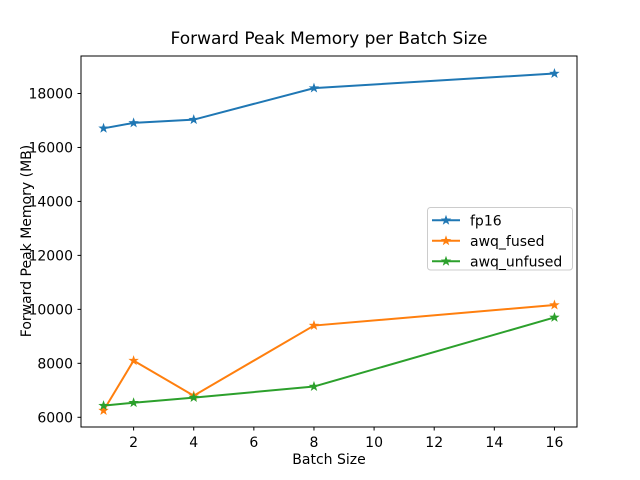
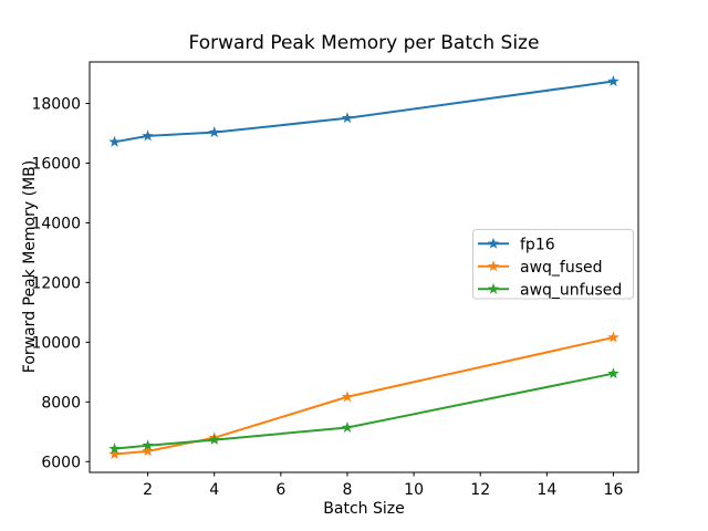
awq_fused/2: 8100 -> 6400
fp16/8: 18200 -> 17500
awq_fused/8: 9400 -> 8200
awq_unfused/16: 9700 -> 9000
